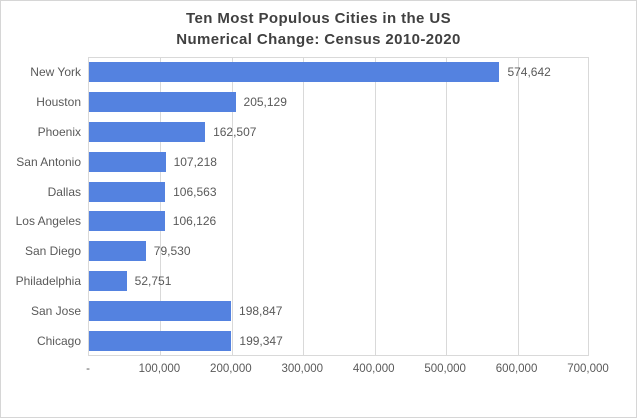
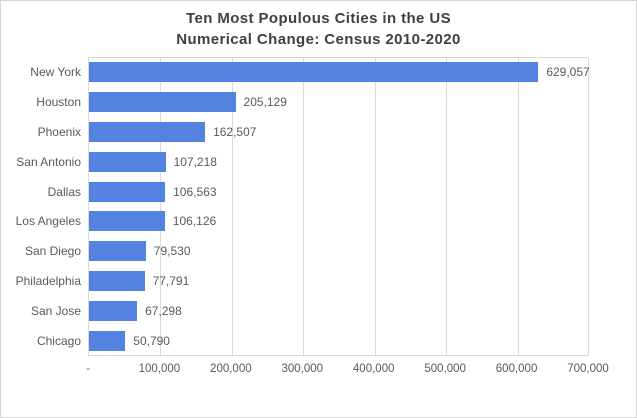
New York: 574,642 -> 629,057
Philadelphia: 52,751 -> 77,791
San Jose: 198,847 -> 67,298
Chicago: 199,347 -> 50,790
